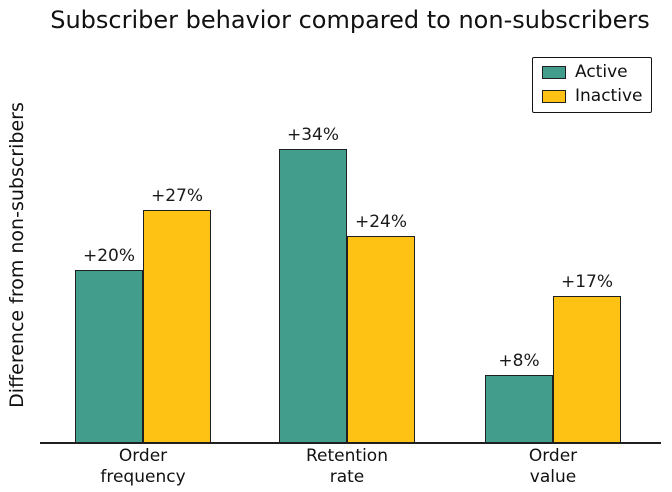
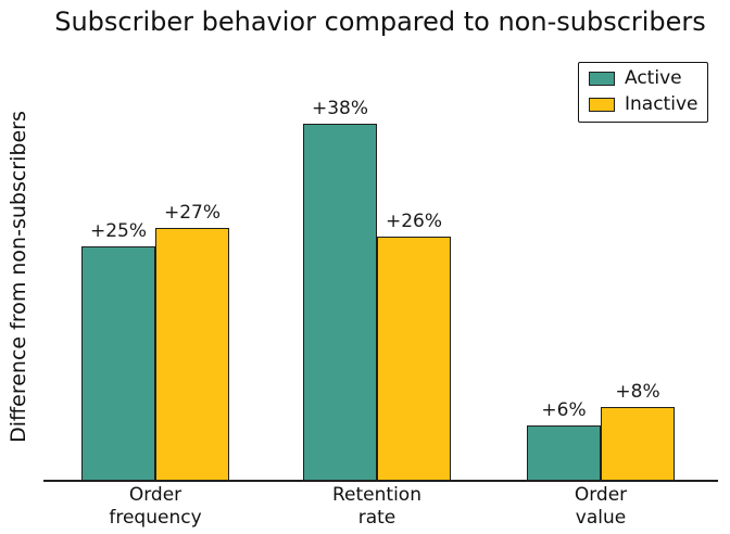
Active/Order frequency: +20% -> +25%
Active/Retention rate: +34% -> +38%
Inactive/Retention rate: +24% -> +26%
Active/Order value: +8% -> +6%
Inactive/Order value: +17% -> +8%
